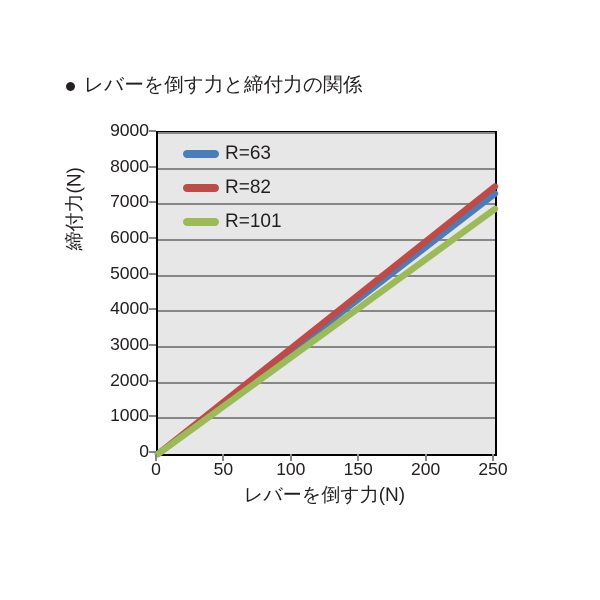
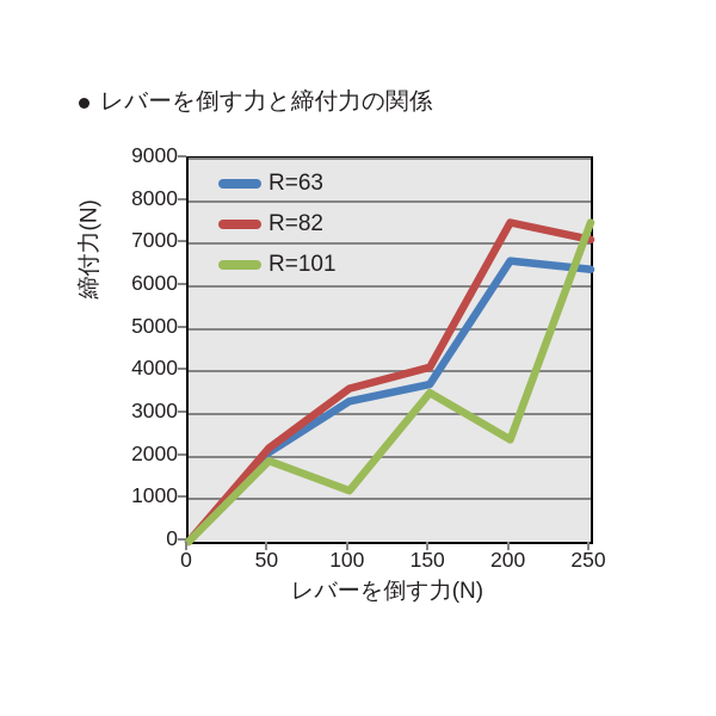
R=63/50: 1500 -> 2100
R=82/50: 1500 -> 2200
R=101/50: 1400 -> 1900
R=63/100: 2900 -> 3300
R=82/100: 3000 -> 3600
R=101/100: 2700 -> 1200
R=63/150: 4400 -> 3700
R=82/150: 4500 -> 4100
R=101/150: 4100 -> 3500
R=63/200: 5800 -> 6600
R=82/200: 6000 -> 7500
R=101/200: 5500 -> 2400
R=63/250: 7300 -> 6400
R=82/250: 7500 -> 7100
R=101/250: 6900 -> 7500
